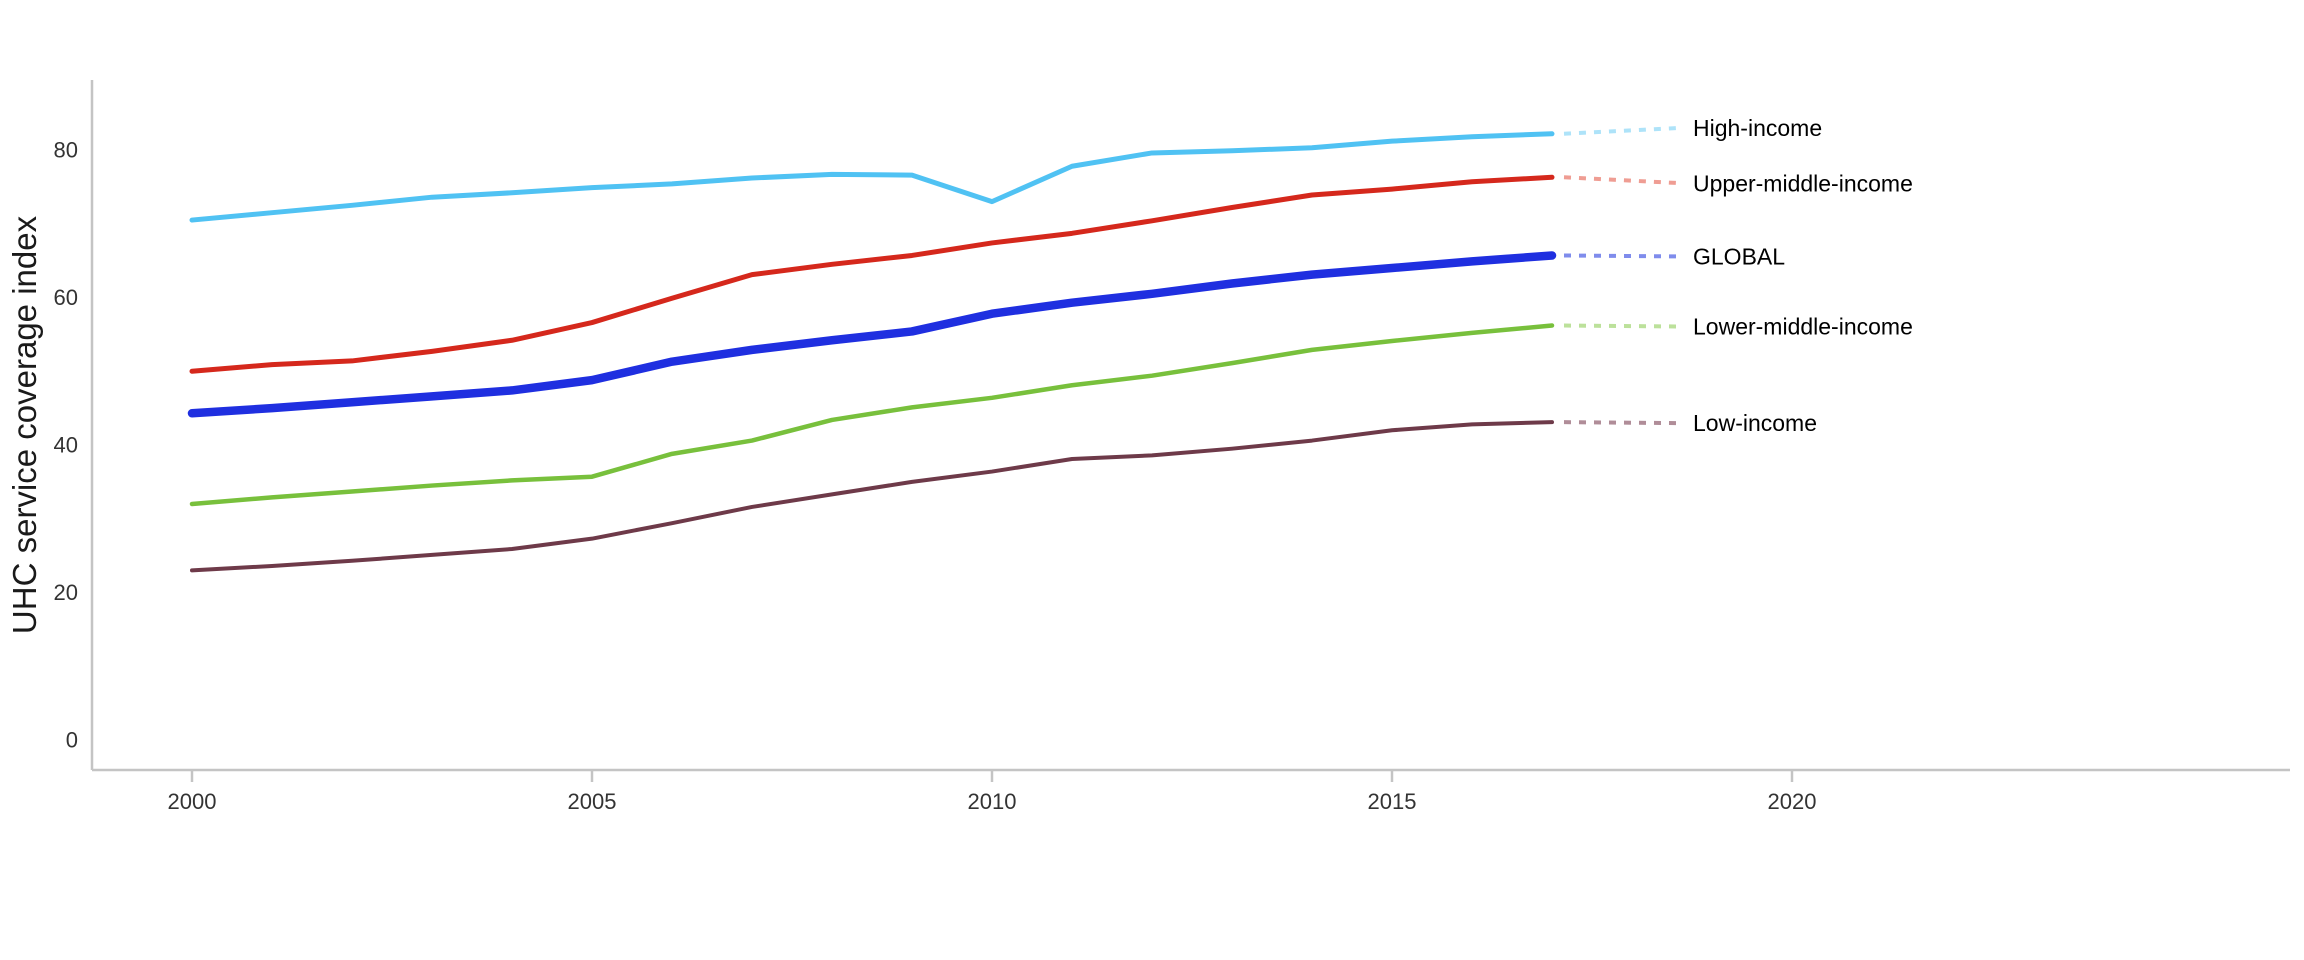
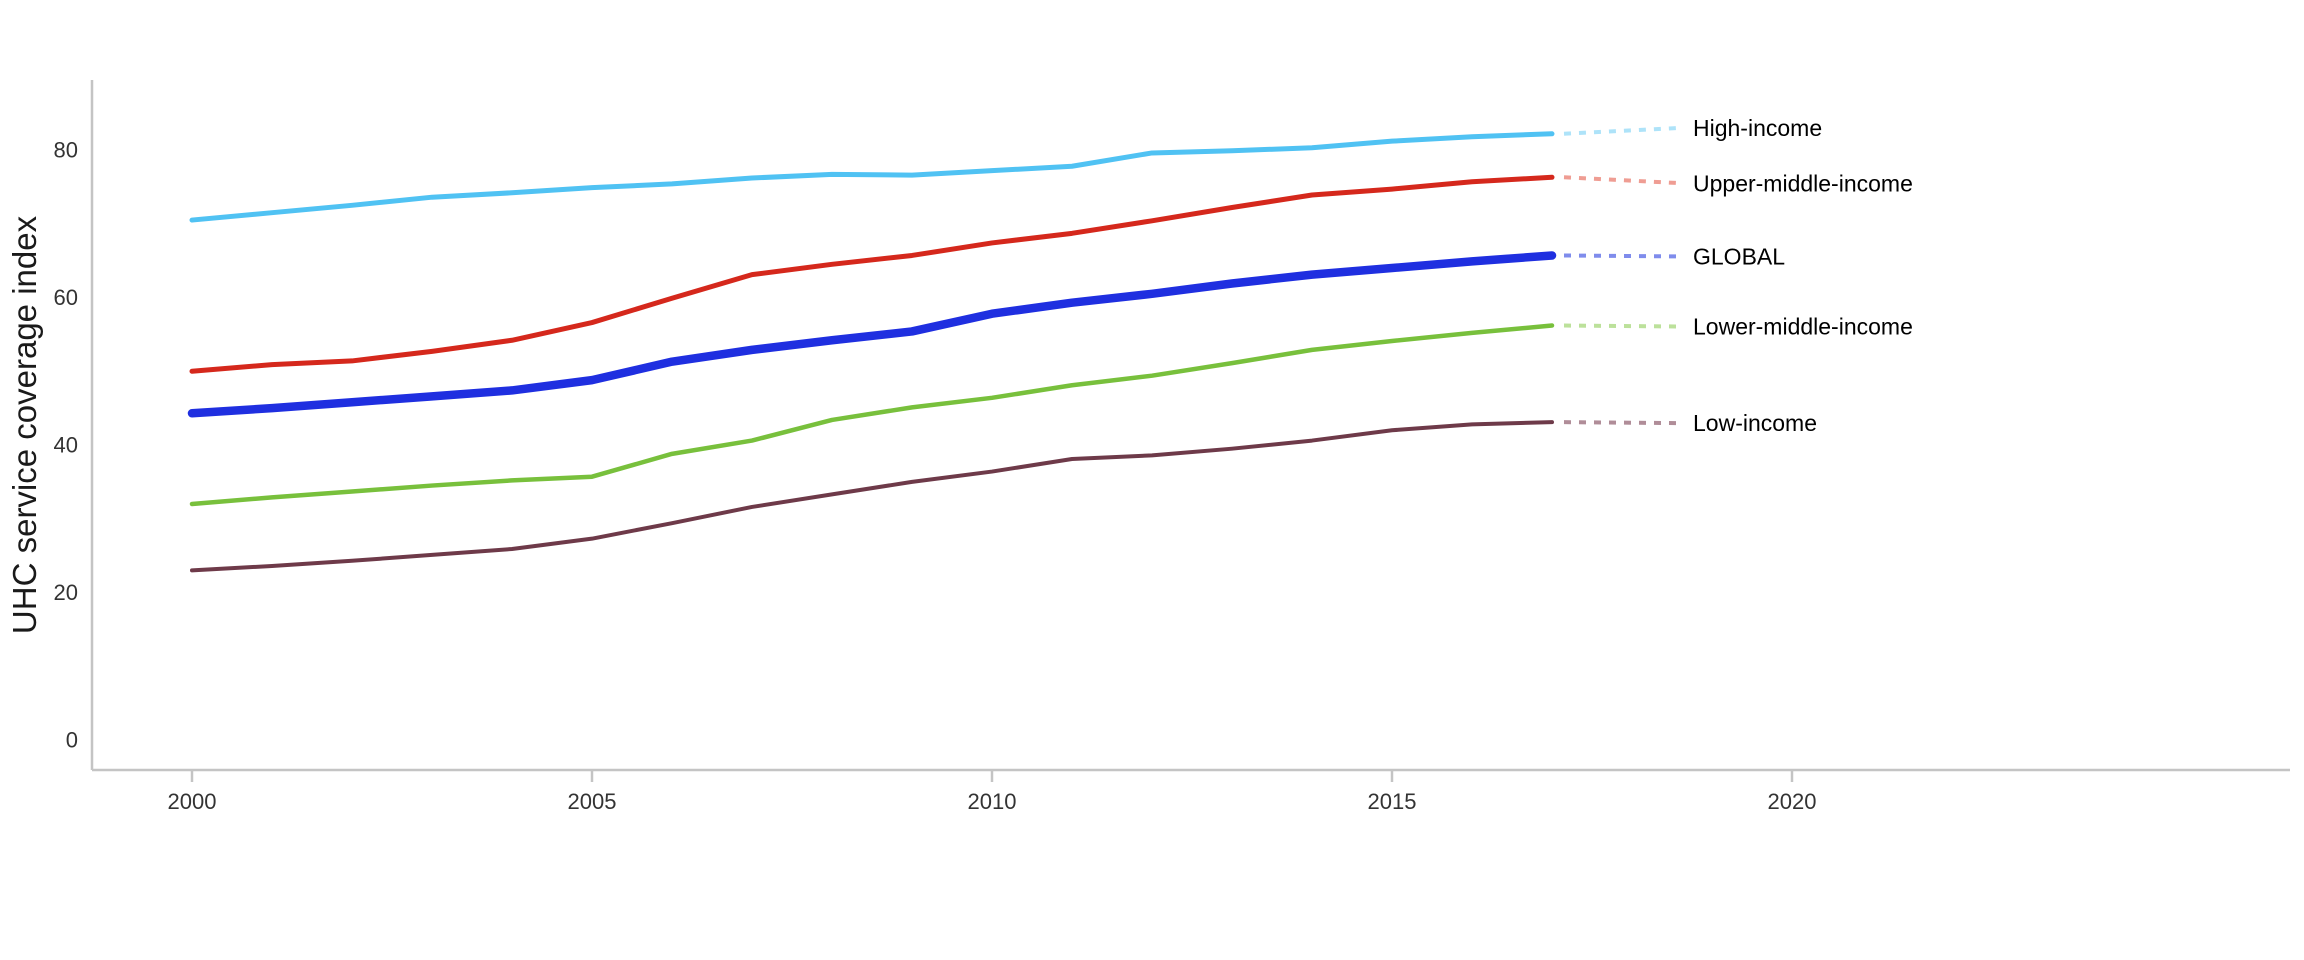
High-income/2010: 73 -> 77
